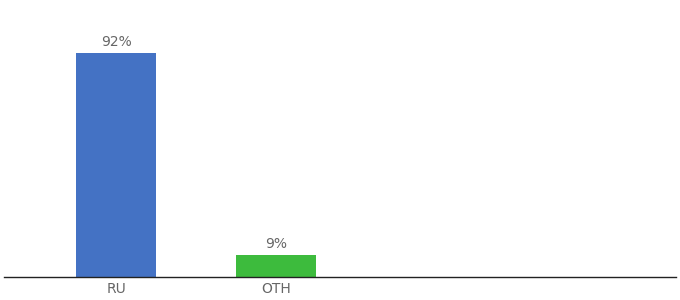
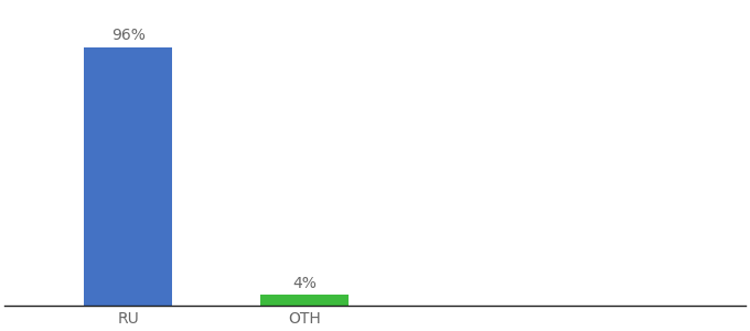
RU: 92% -> 96%
OTH: 9% -> 4%
